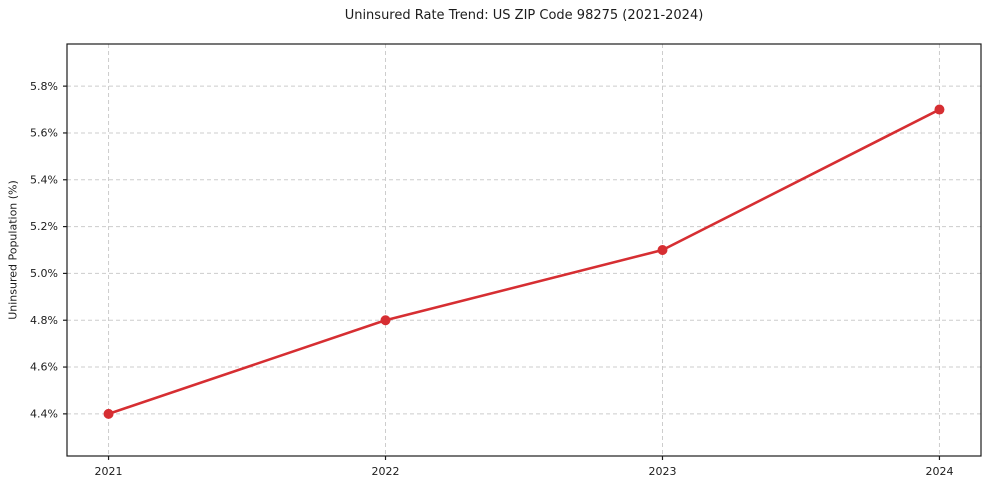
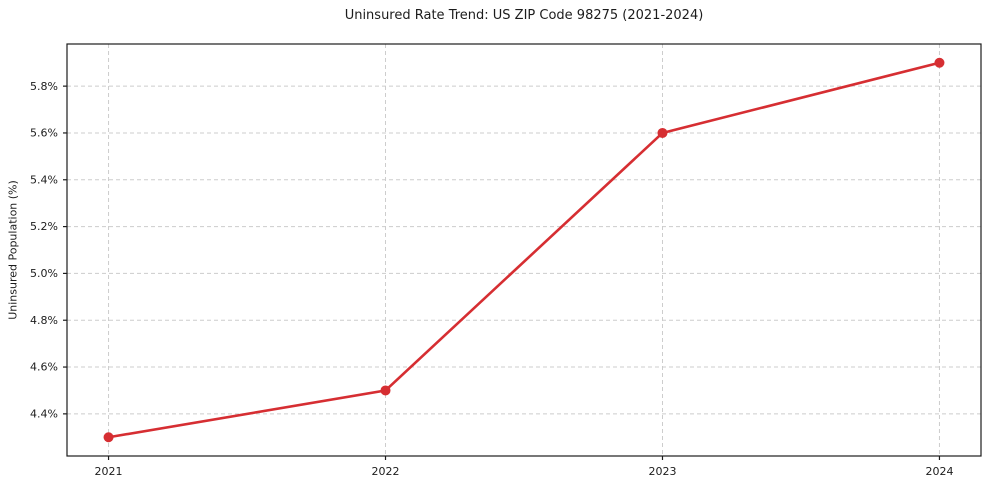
2021: 4.4% -> 4.3%
2022: 4.8% -> 4.5%
2023: 5.1% -> 5.6%
2024: 5.7% -> 5.9%
